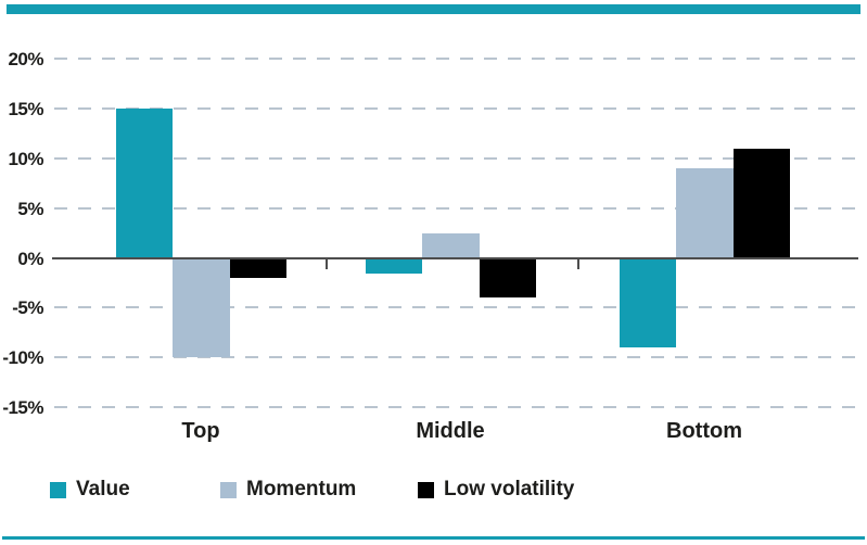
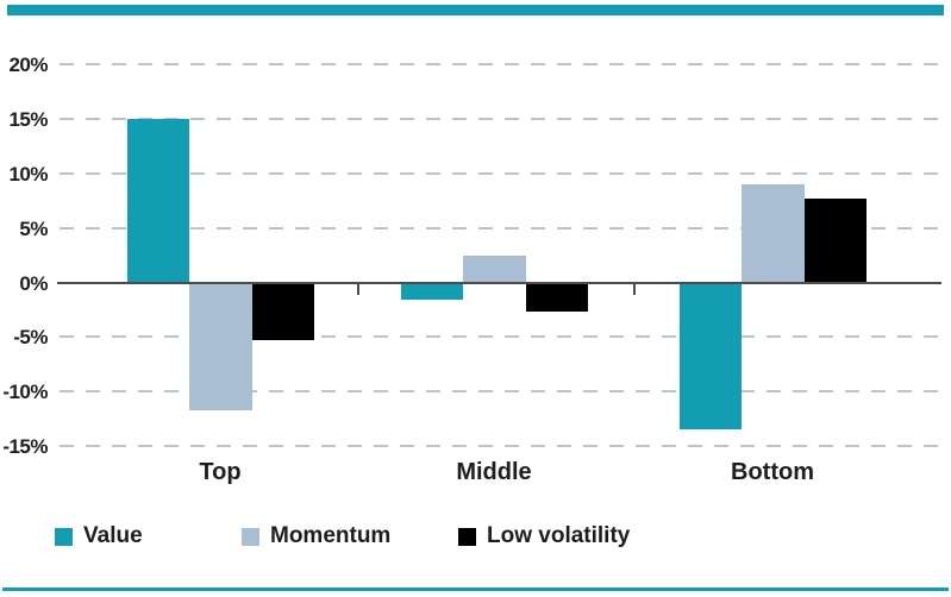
Momentum/Top: -10% -> -12%
Low volatility/Top: -2% -> -5%
Low volatility/Middle: -4% -> -3%
Value/Bottom: -9% -> -14%
Low volatility/Bottom: 11% -> 8%
